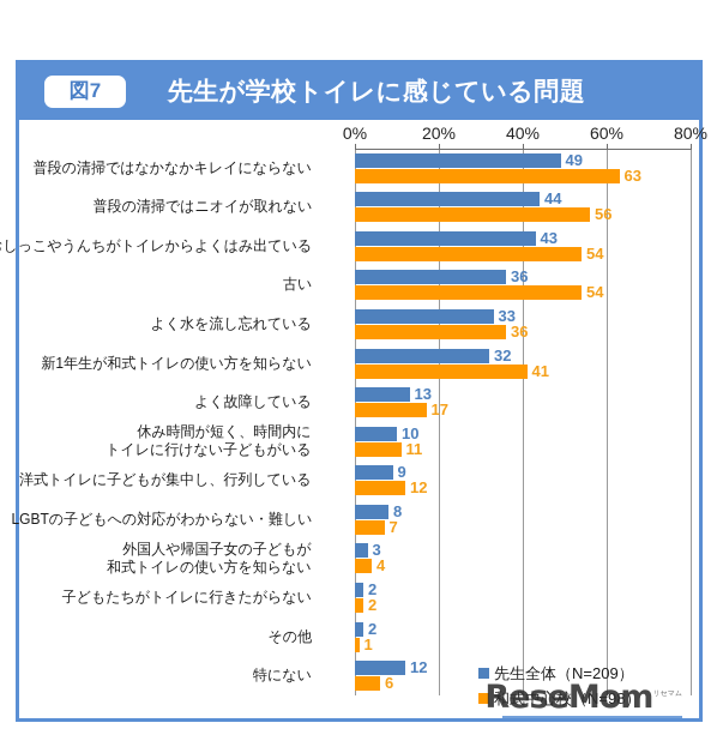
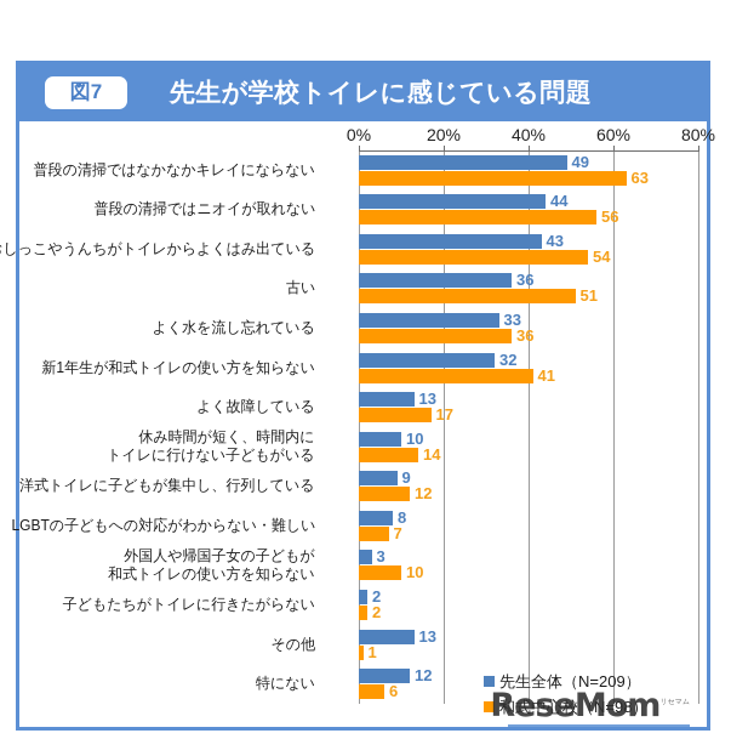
和式中心校（N=98）/古い: 54 -> 51
和式中心校（N=98）/休み時間が短く、時間内に トイレに行けない子どもがいる: 11 -> 14
和式中心校（N=98）/外国人や帰国子女の子どもが 和式トイレの使い方を知らない: 4 -> 10
先生全体（N=209）/その他: 2 -> 13
